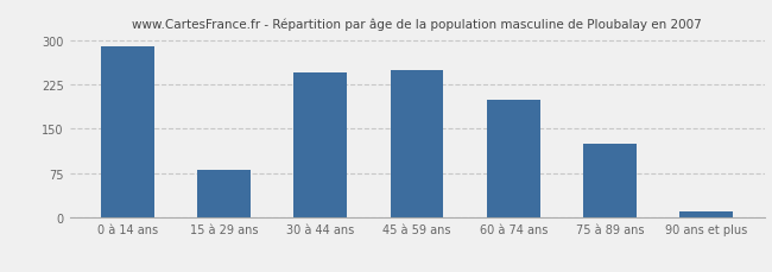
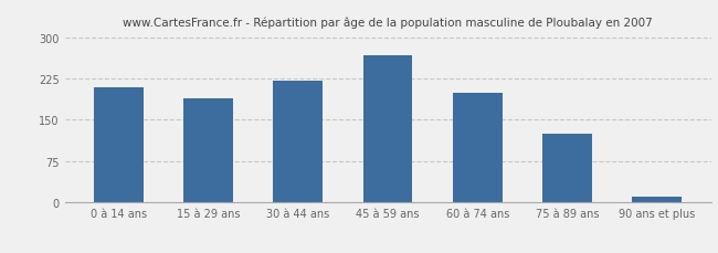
0 à 14 ans: 290 -> 210
15 à 29 ans: 80 -> 190
30 à 44 ans: 245 -> 222
45 à 59 ans: 250 -> 268
